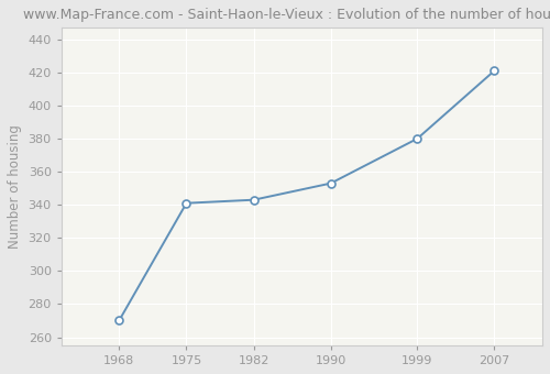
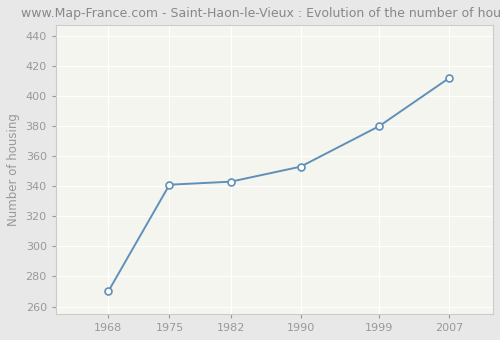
2007: 421 -> 412
